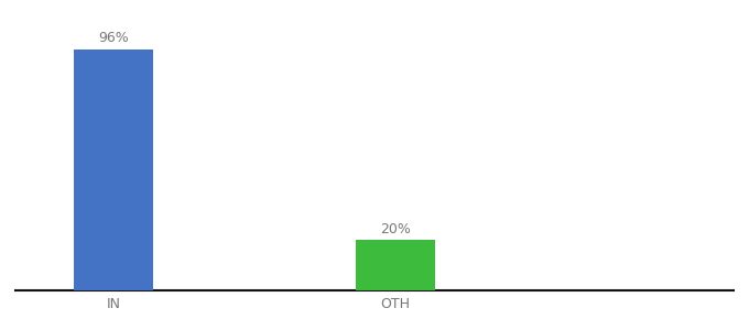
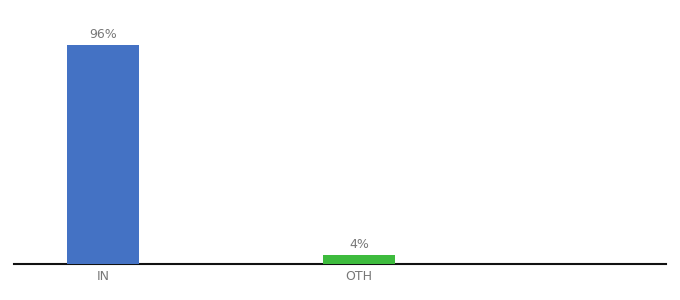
OTH: 20% -> 4%
